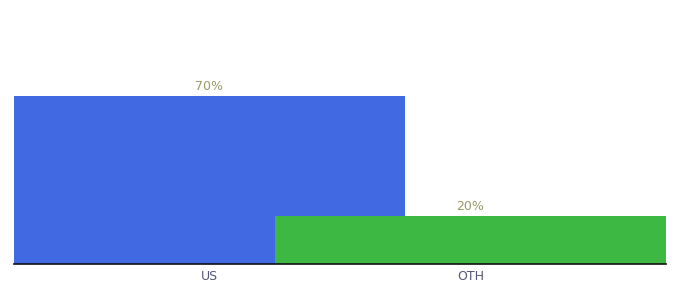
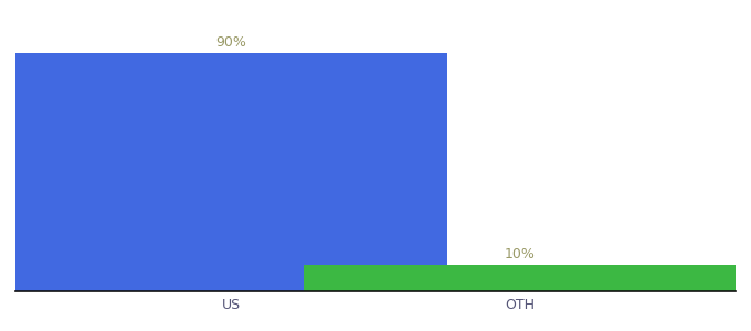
US: 70% -> 90%
OTH: 20% -> 10%
